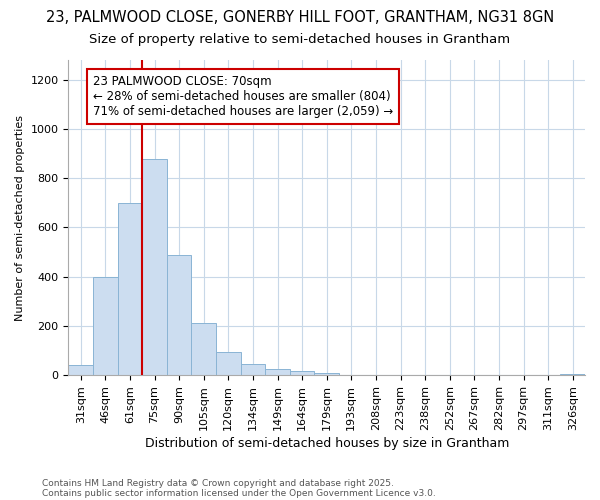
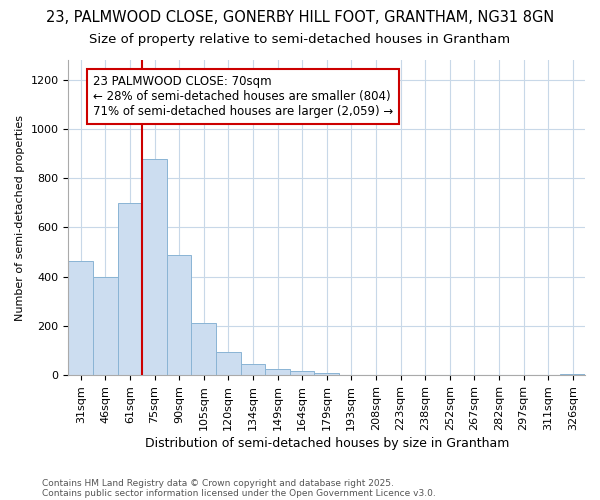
31sqm: 40 -> 465
